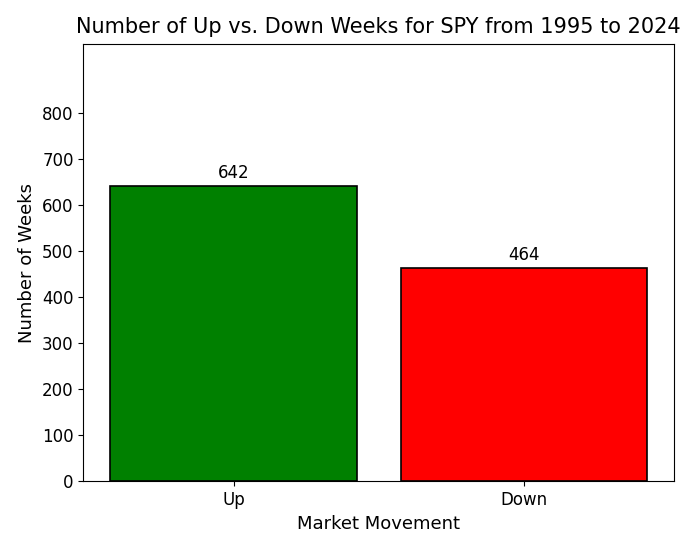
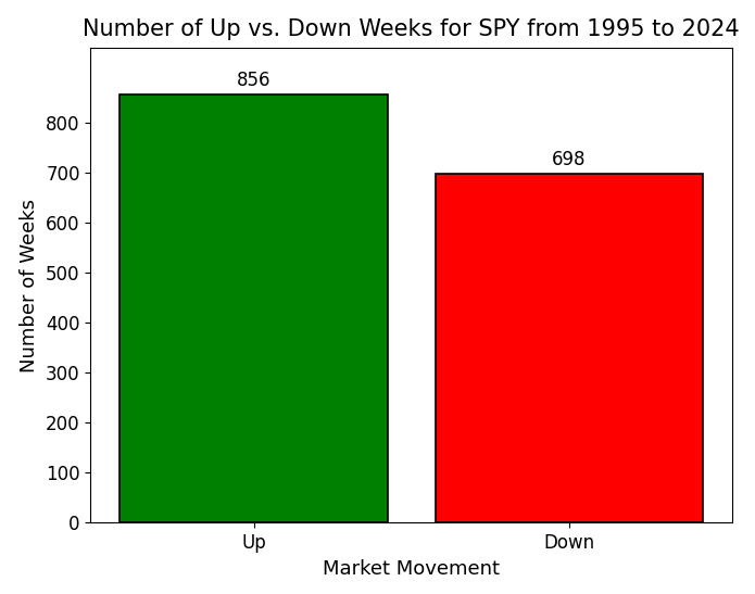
Up: 642 -> 856
Down: 464 -> 698
